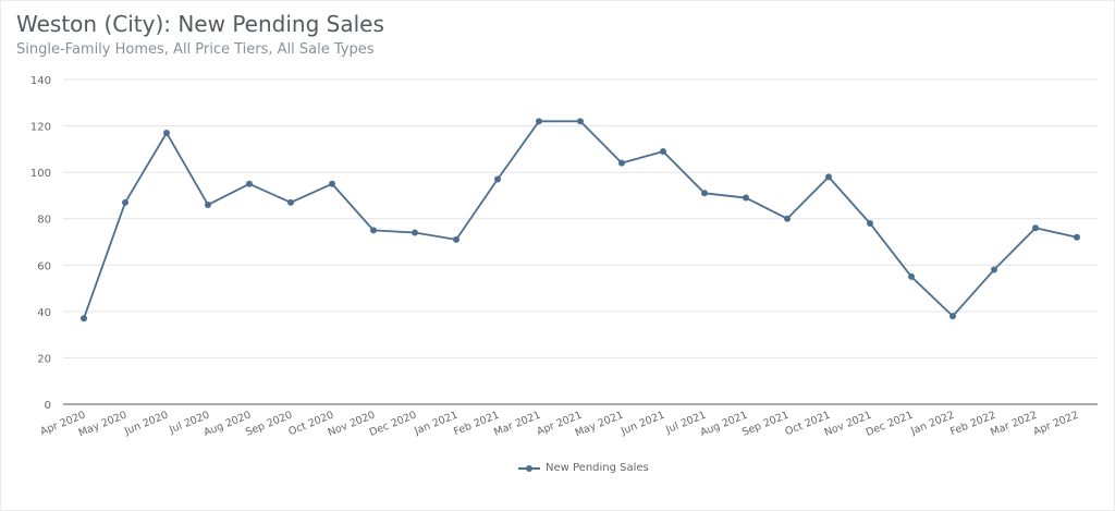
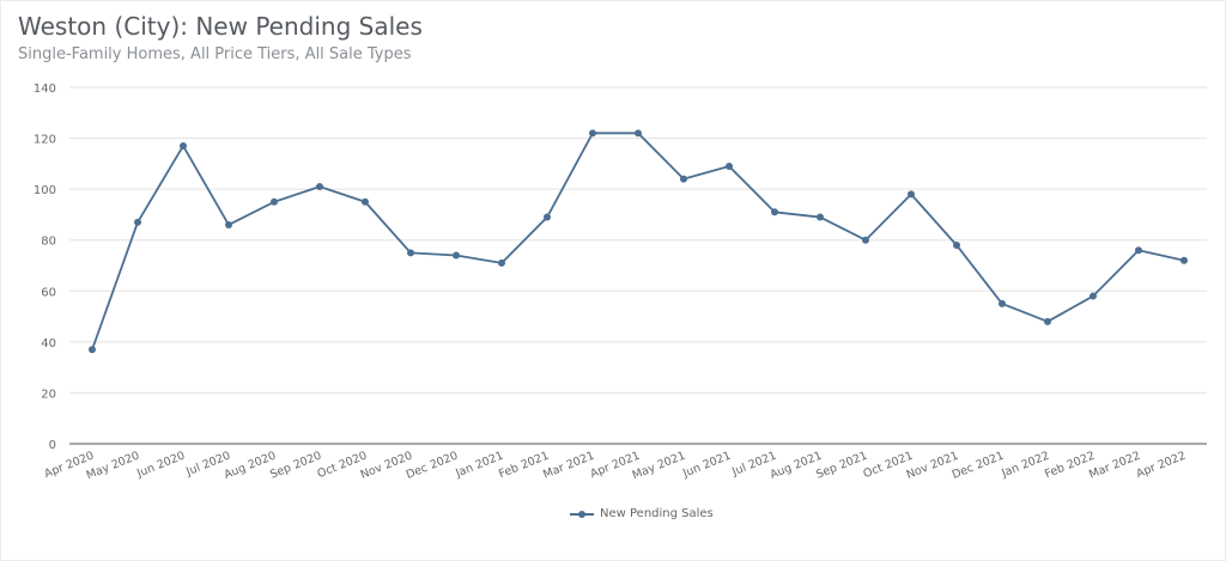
Sep 2020: 87 -> 101
Feb 2021: 97 -> 89
Jan 2022: 38 -> 48
